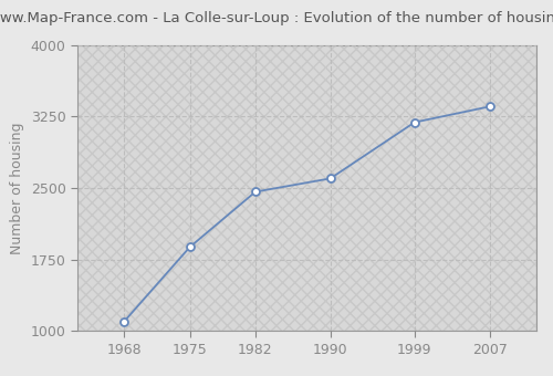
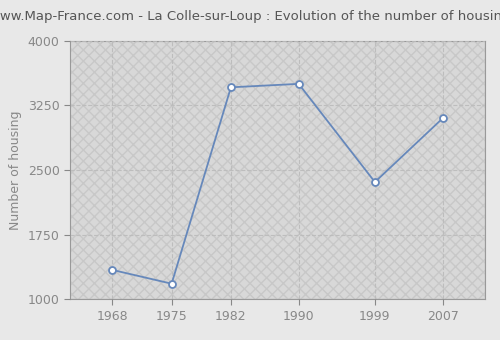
1968: 1100 -> 1340
1975: 1880 -> 1180
1982: 2460 -> 3460
1990: 2600 -> 3500
1999: 3190 -> 2360
2007: 3360 -> 3100
